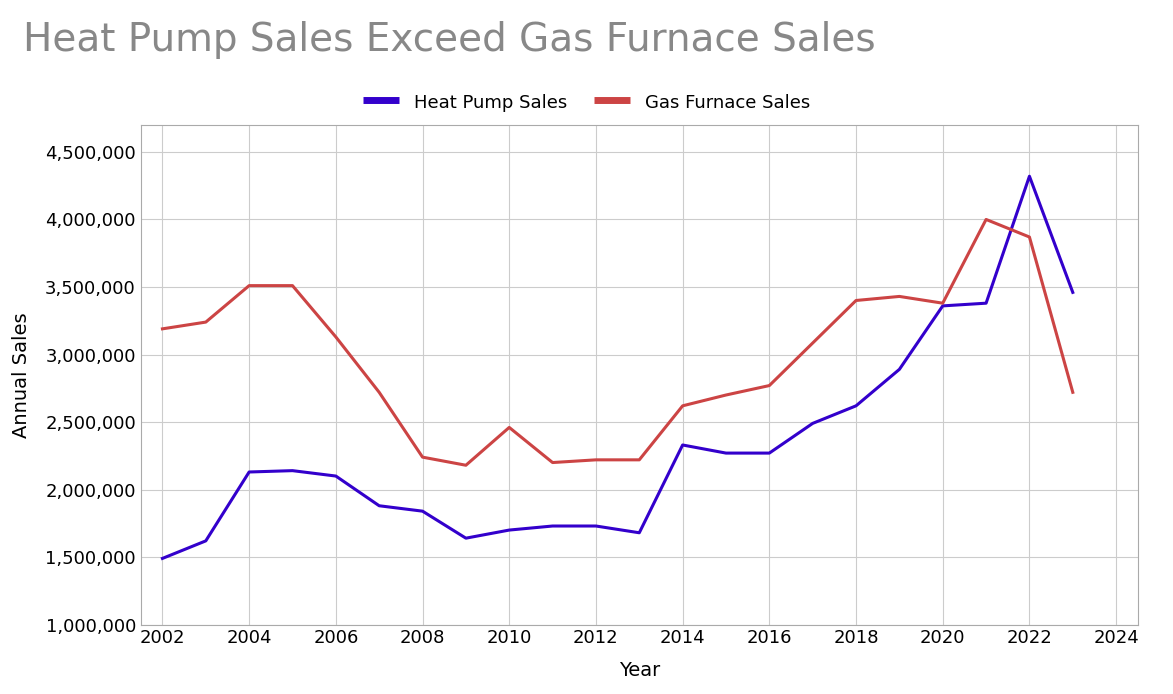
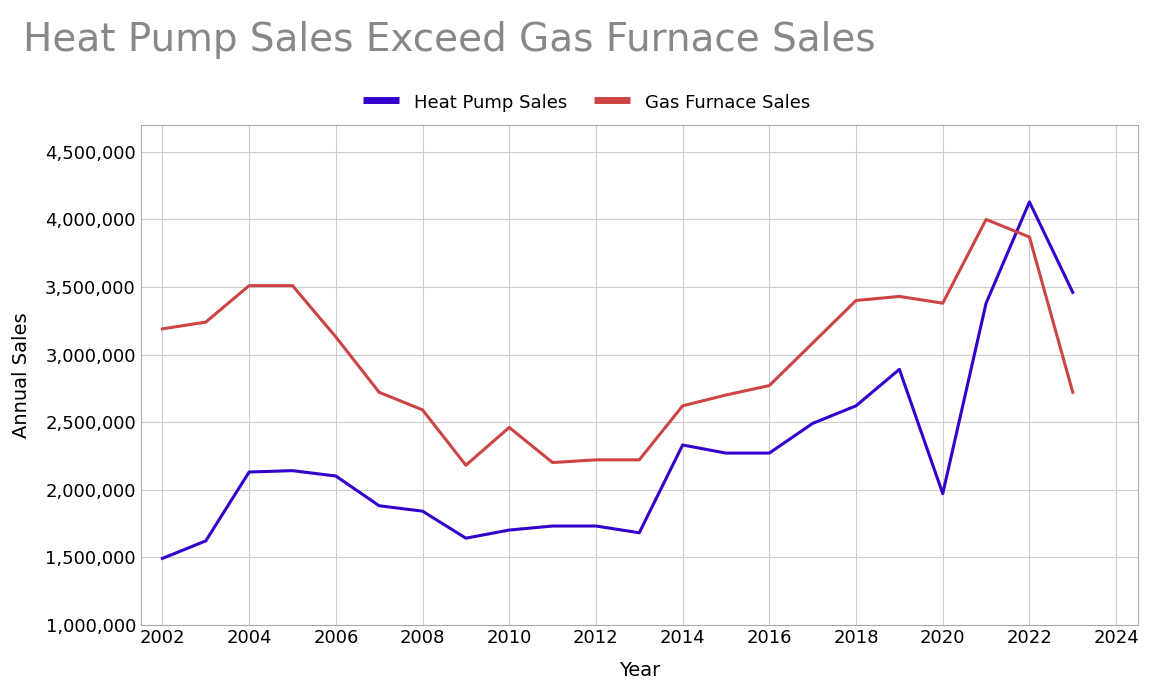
Gas Furnace Sales/2008: 2,240,000 -> 2,590,000
Heat Pump Sales/2020: 3,360,000 -> 1,970,000
Heat Pump Sales/2022: 4,320,000 -> 4,130,000
